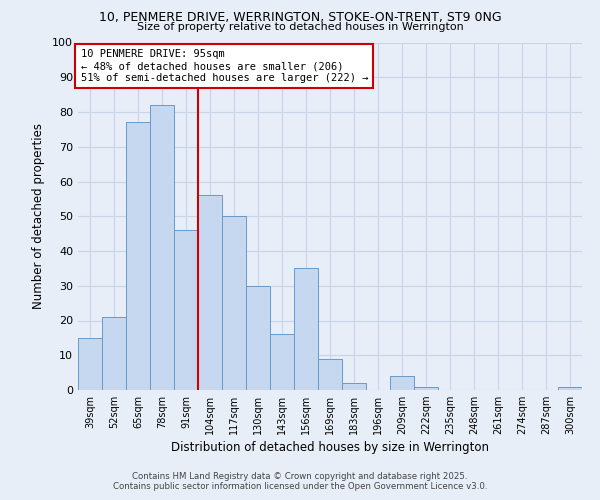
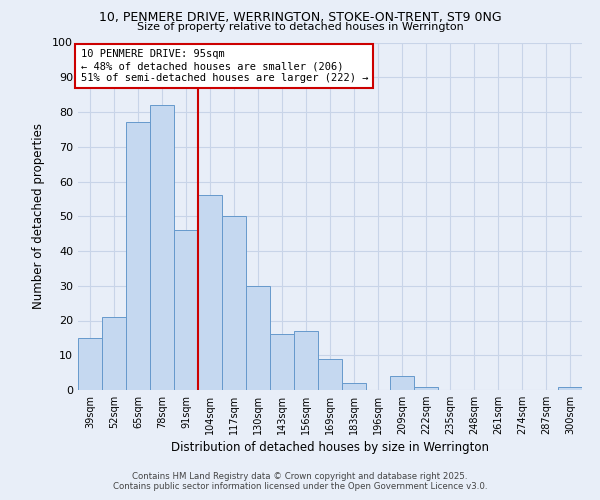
156sqm: 35 -> 17
